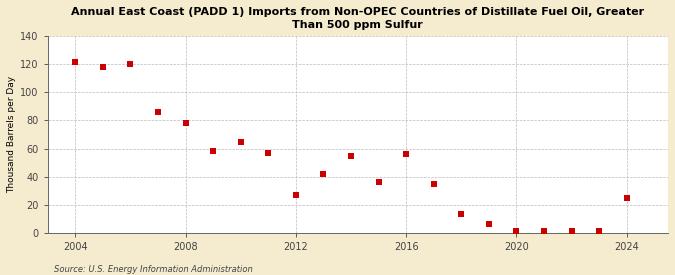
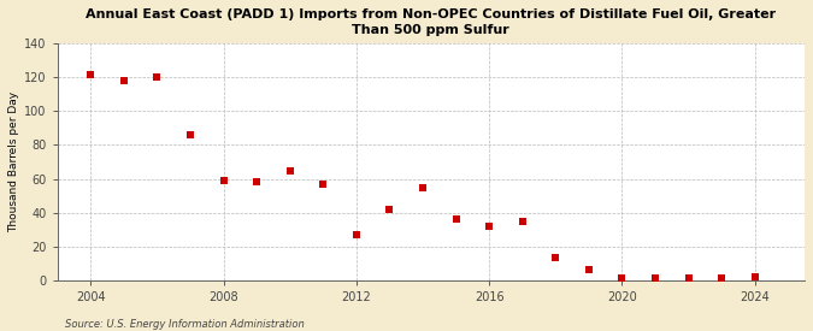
2008: 78 -> 59
2016: 56 -> 32
2024: 25 -> 2
